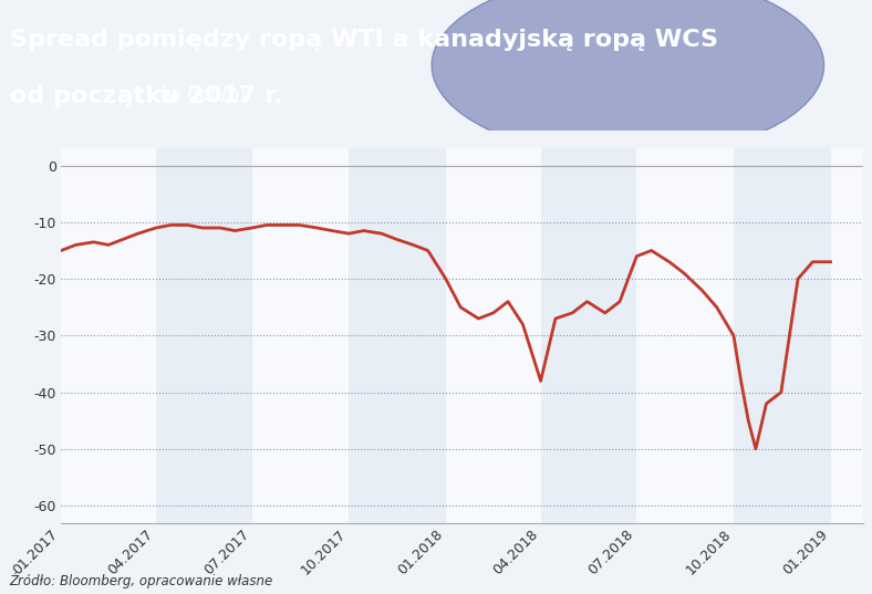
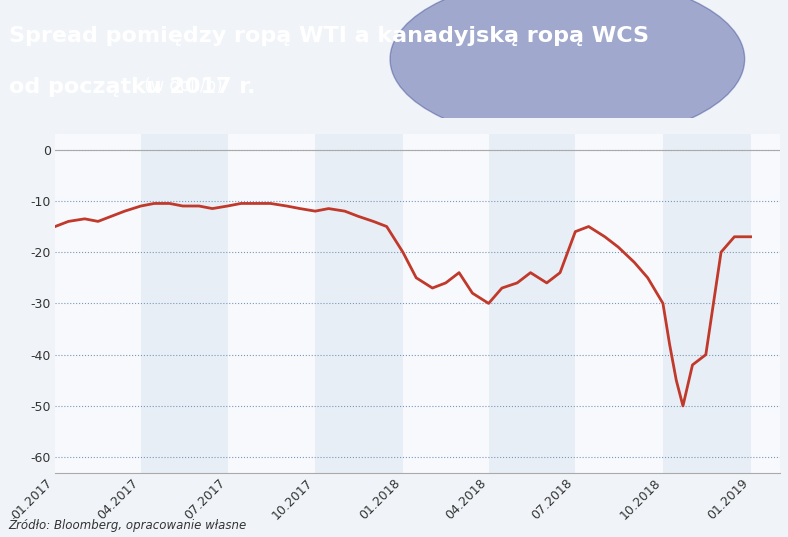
04.2018: -38.0 -> -30.0
